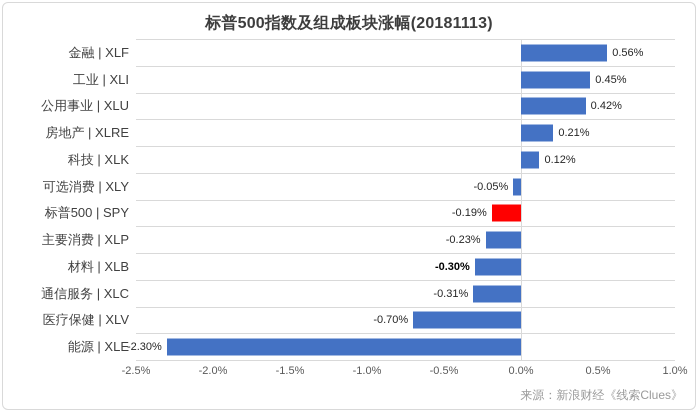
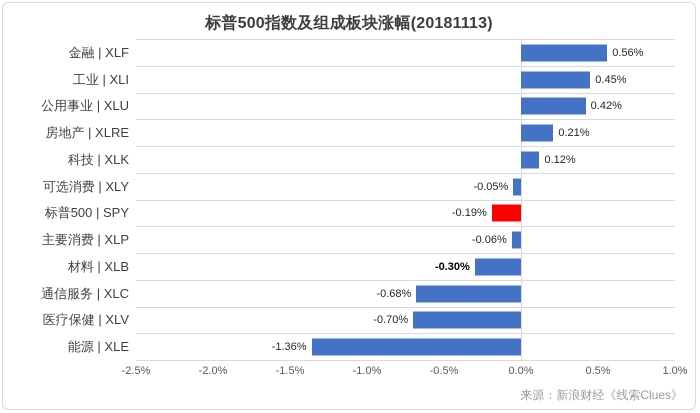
主要消费 | XLP: -0.23% -> -0.06%
通信服务 | XLC: -0.31% -> -0.68%
能源 | XLE: -2.30% -> -1.36%
